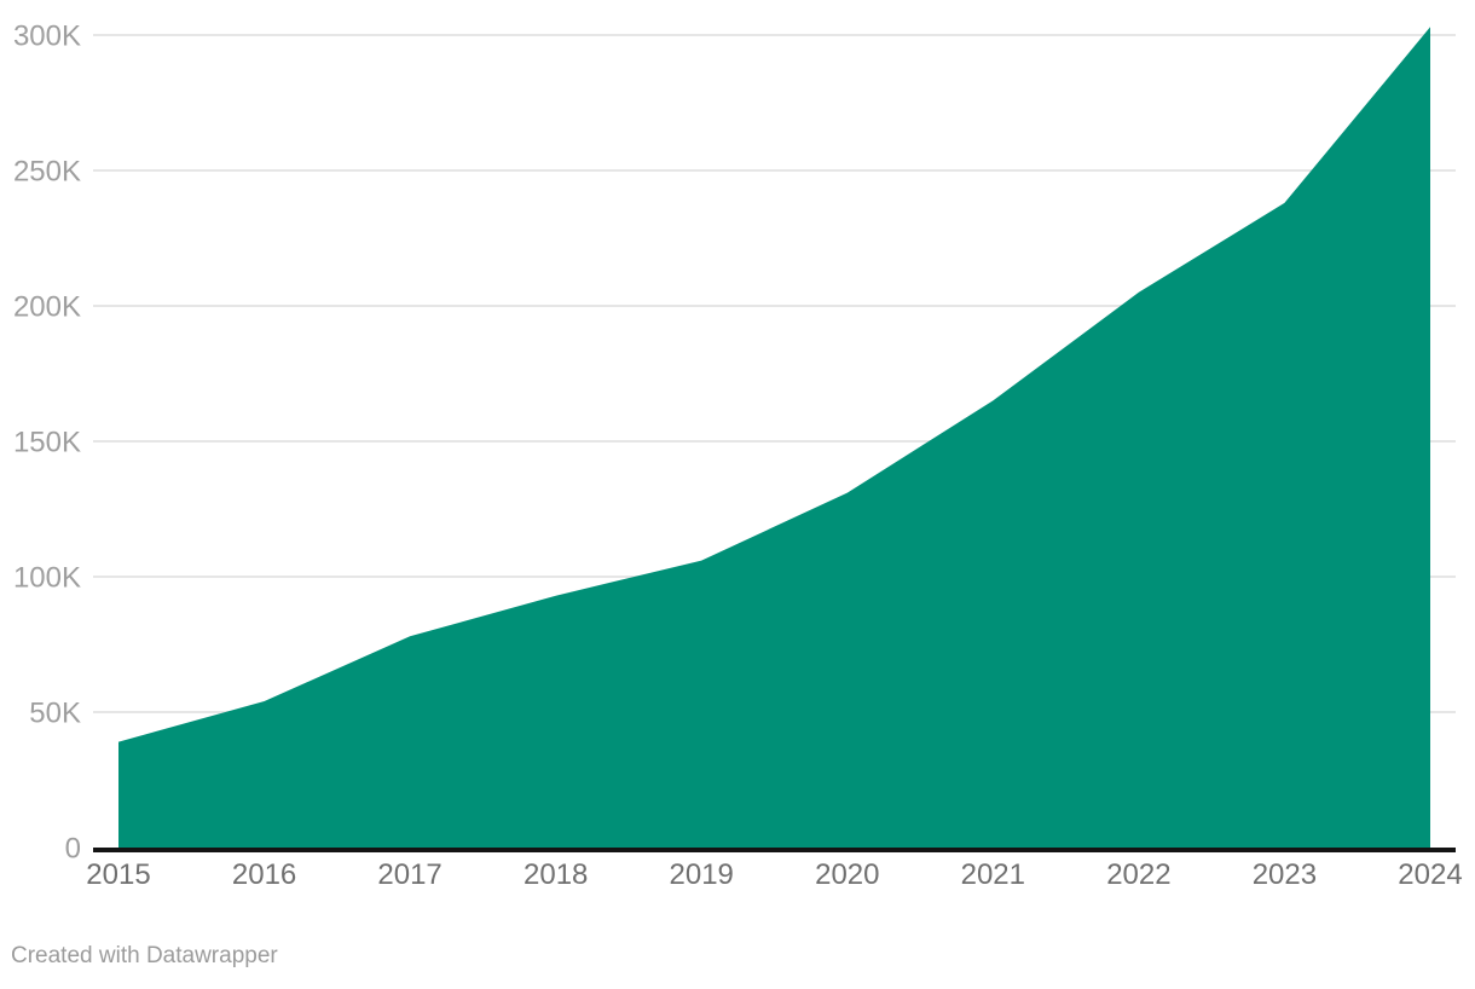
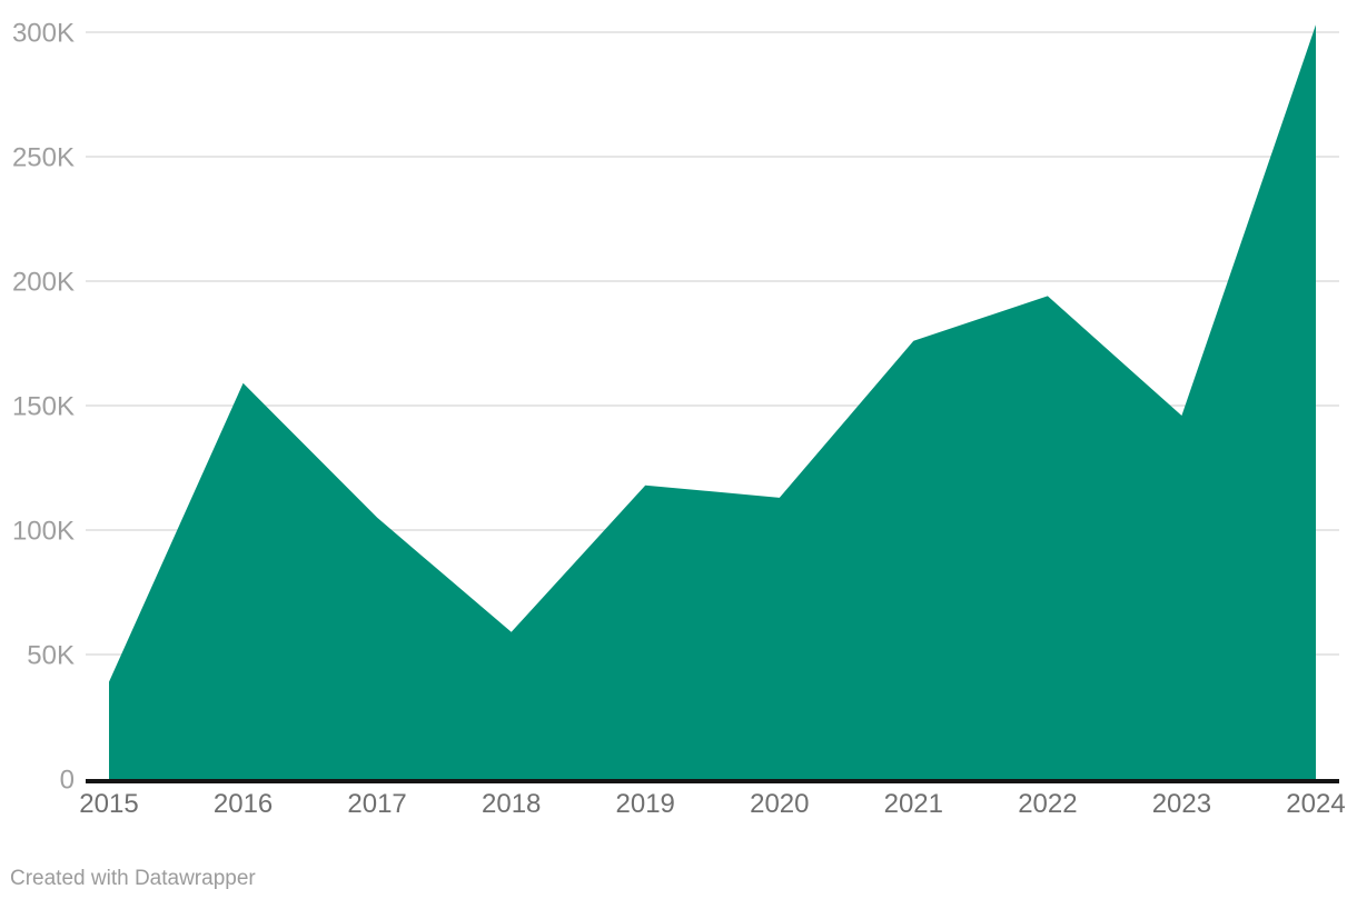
2016: 54K -> 159K
2017: 78K -> 105K
2018: 93K -> 59K
2019: 106K -> 118K
2020: 131K -> 113K
2021: 165K -> 176K
2022: 205K -> 194K
2023: 238K -> 146K
